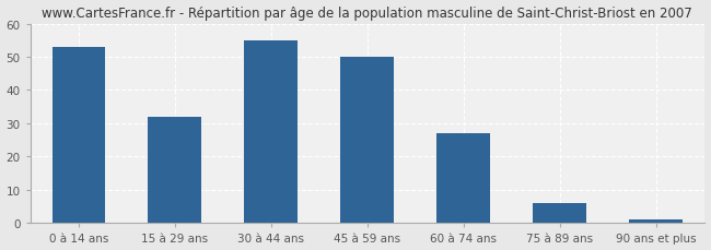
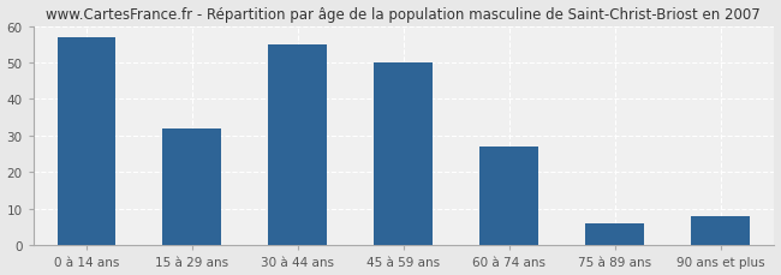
0 à 14 ans: 53 -> 57
90 ans et plus: 1 -> 8
